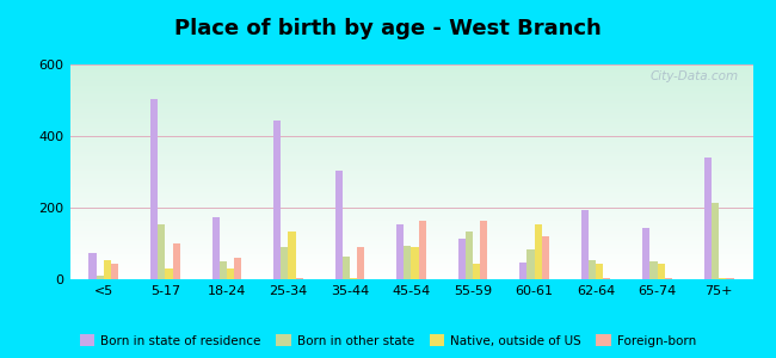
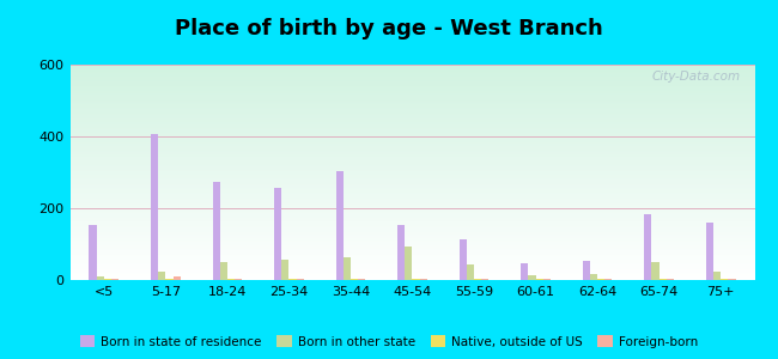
Born in state of residence/<5: 75 -> 152
Native, outside of US/<5: 55 -> 3
Foreign-born/<5: 45 -> 3
Born in state of residence/5-17: 505 -> 408
Born in other state/5-17: 155 -> 22
Native, outside of US/5-17: 30 -> 3
Foreign-born/5-17: 100 -> 10
Born in state of residence/18-24: 175 -> 272
Native, outside of US/18-24: 30 -> 3
Foreign-born/18-24: 60 -> 3
Born in state of residence/25-34: 445 -> 258
Born in other state/25-34: 90 -> 58
Native, outside of US/25-34: 135 -> 3
Foreign-born/35-44: 90 -> 3
Native, outside of US/45-54: 90 -> 3
Foreign-born/45-54: 165 -> 3
Born in other state/55-59: 135 -> 45
Native, outside of US/55-59: 45 -> 3
Foreign-born/55-59: 165 -> 3
Born in other state/60-61: 85 -> 12
Native, outside of US/60-61: 155 -> 3
Foreign-born/60-61: 120 -> 3
Born in state of residence/62-64: 195 -> 55
Born in other state/62-64: 55 -> 18
Native, outside of US/62-64: 45 -> 3
Born in state of residence/65-74: 145 -> 183
Native, outside of US/65-74: 45 -> 3
Born in state of residence/75+: 340 -> 160
Born in other state/75+: 215 -> 22
